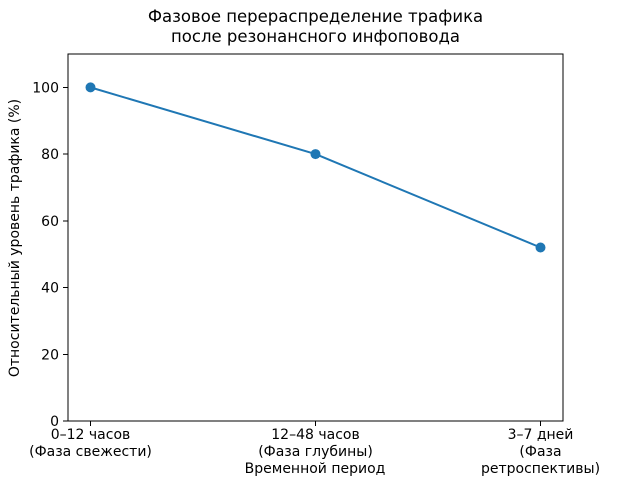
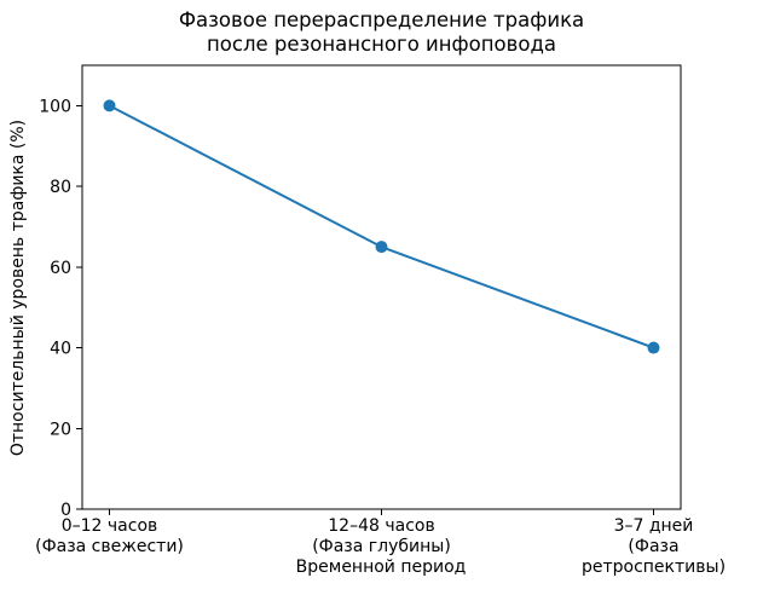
12–48 часов (Фаза глубины): 80 -> 65
3–7 дней (Фаза ретроспективы): 52 -> 40
